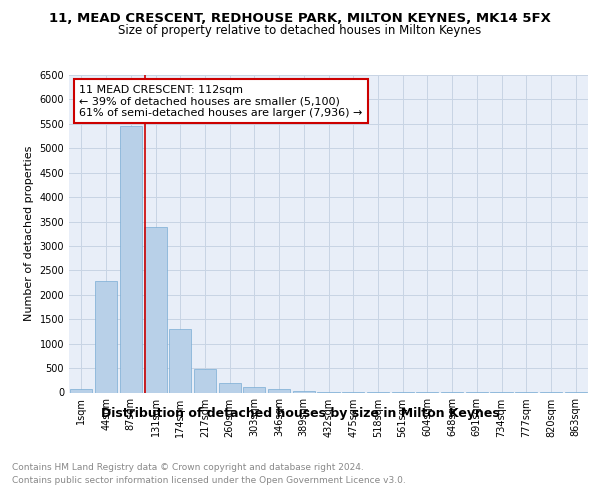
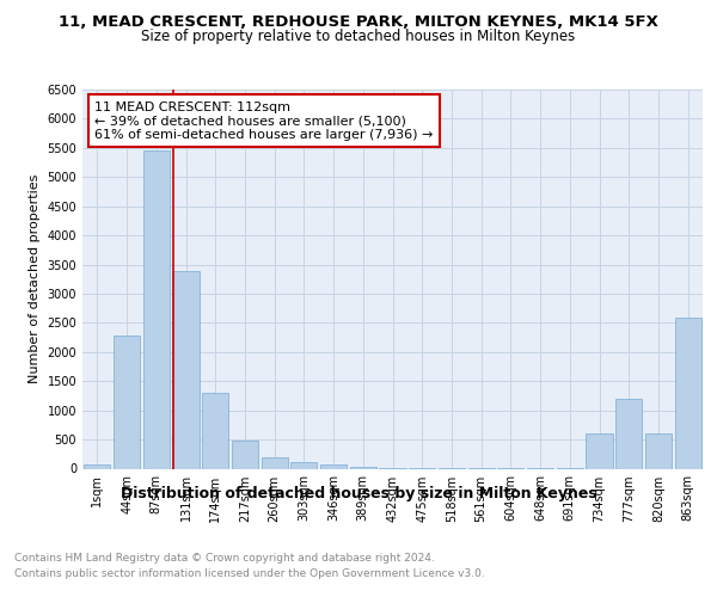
734sqm: 0 -> 600
777sqm: 0 -> 1200
820sqm: 0 -> 600
863sqm: 0 -> 2600
